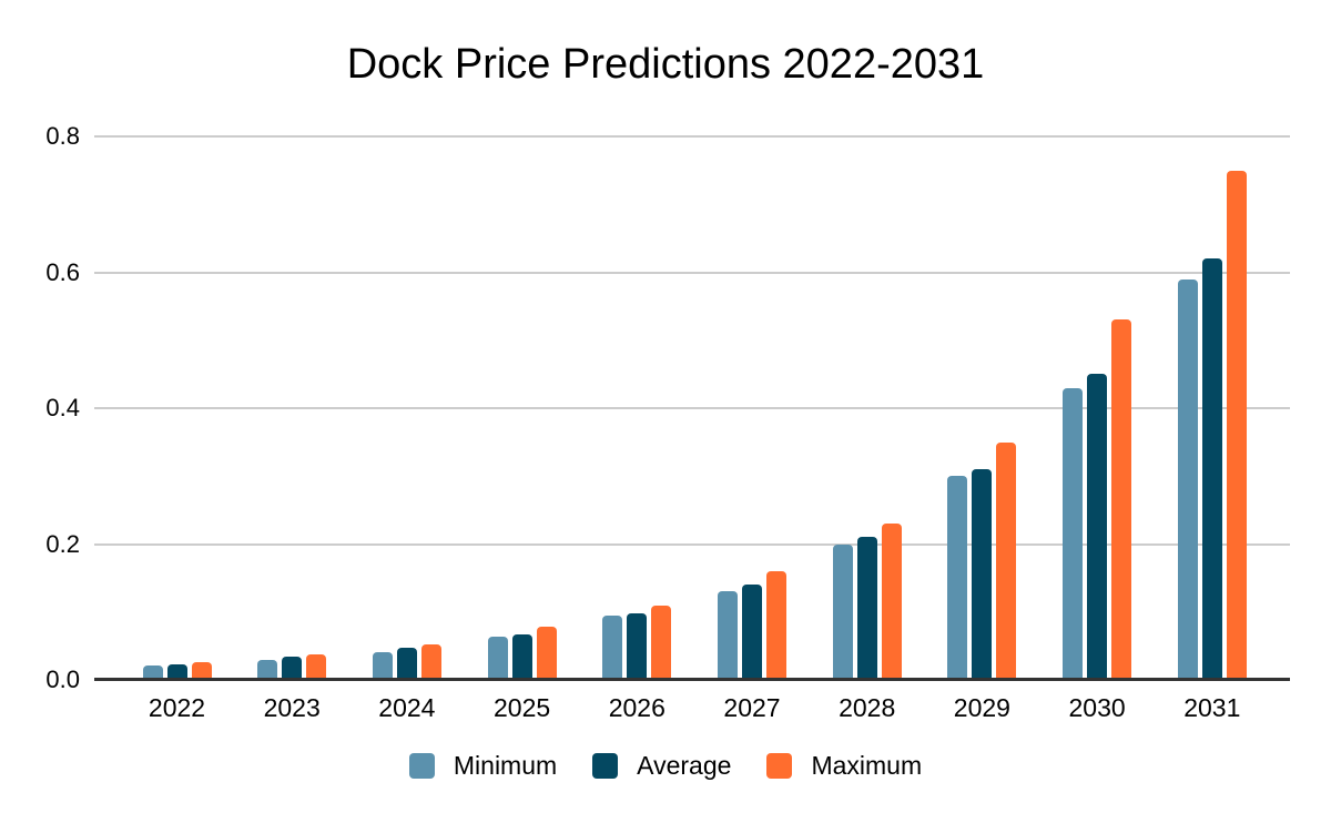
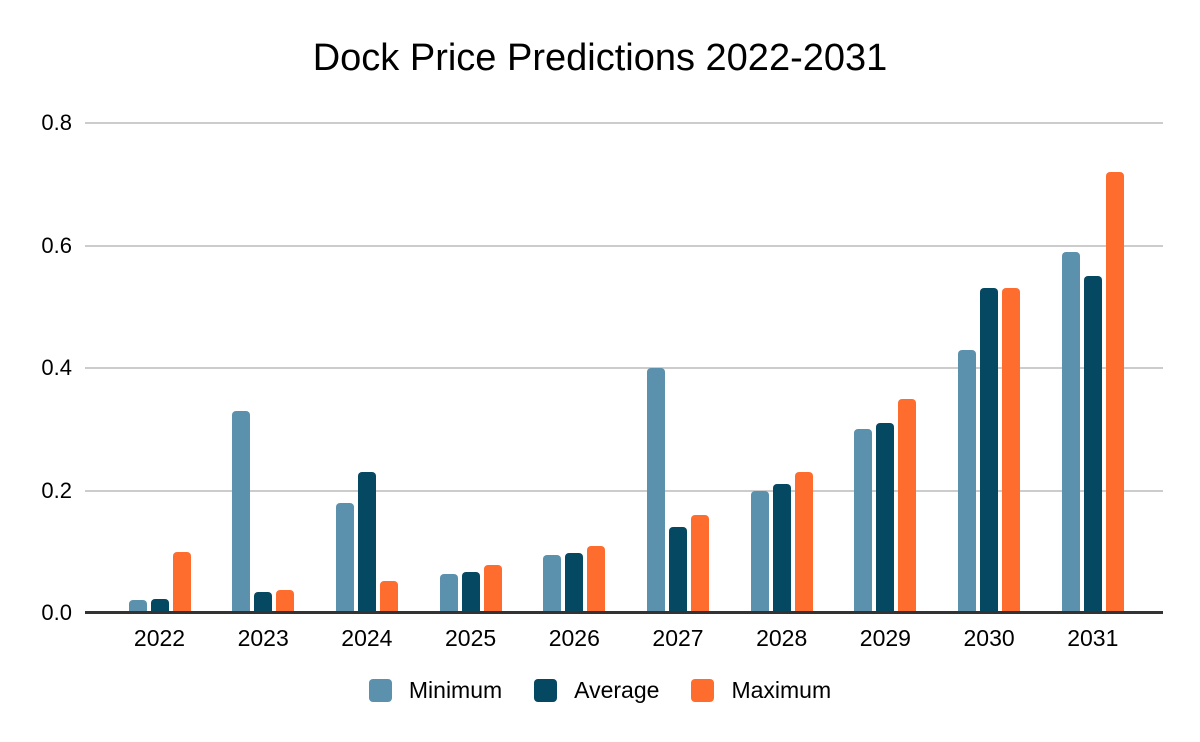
Maximum/2022: 0.03 -> 0.10
Minimum/2023: 0.03 -> 0.33
Minimum/2024: 0.04 -> 0.18
Average/2024: 0.05 -> 0.23
Minimum/2027: 0.13 -> 0.40
Average/2030: 0.45 -> 0.53
Average/2031: 0.62 -> 0.55
Maximum/2031: 0.75 -> 0.72
